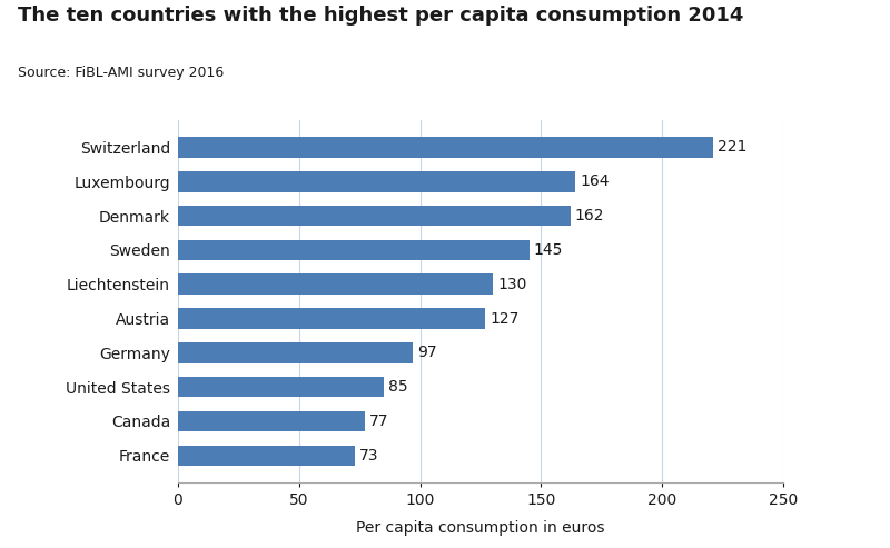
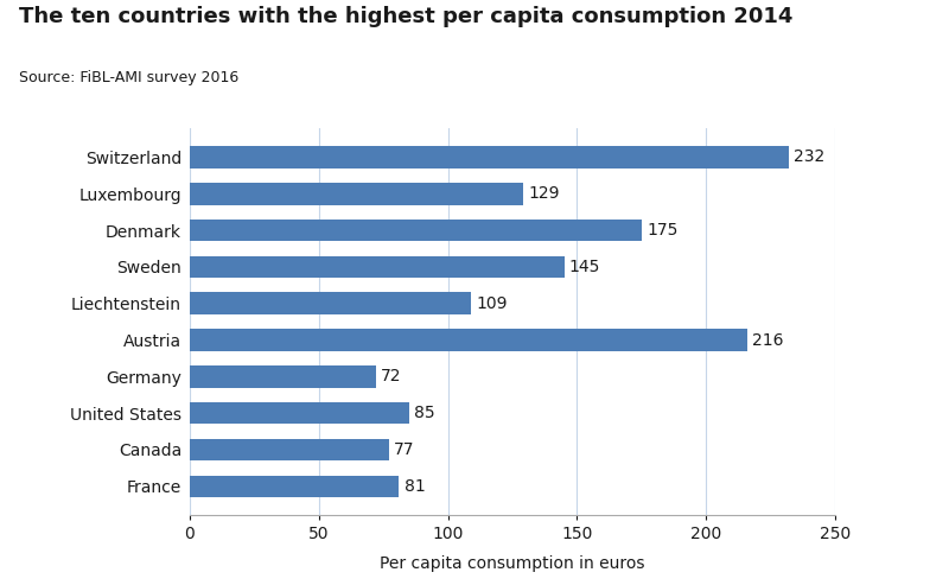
Switzerland: 221 -> 232
Luxembourg: 164 -> 129
Denmark: 162 -> 175
Liechtenstein: 130 -> 109
Austria: 127 -> 216
Germany: 97 -> 72
France: 73 -> 81
